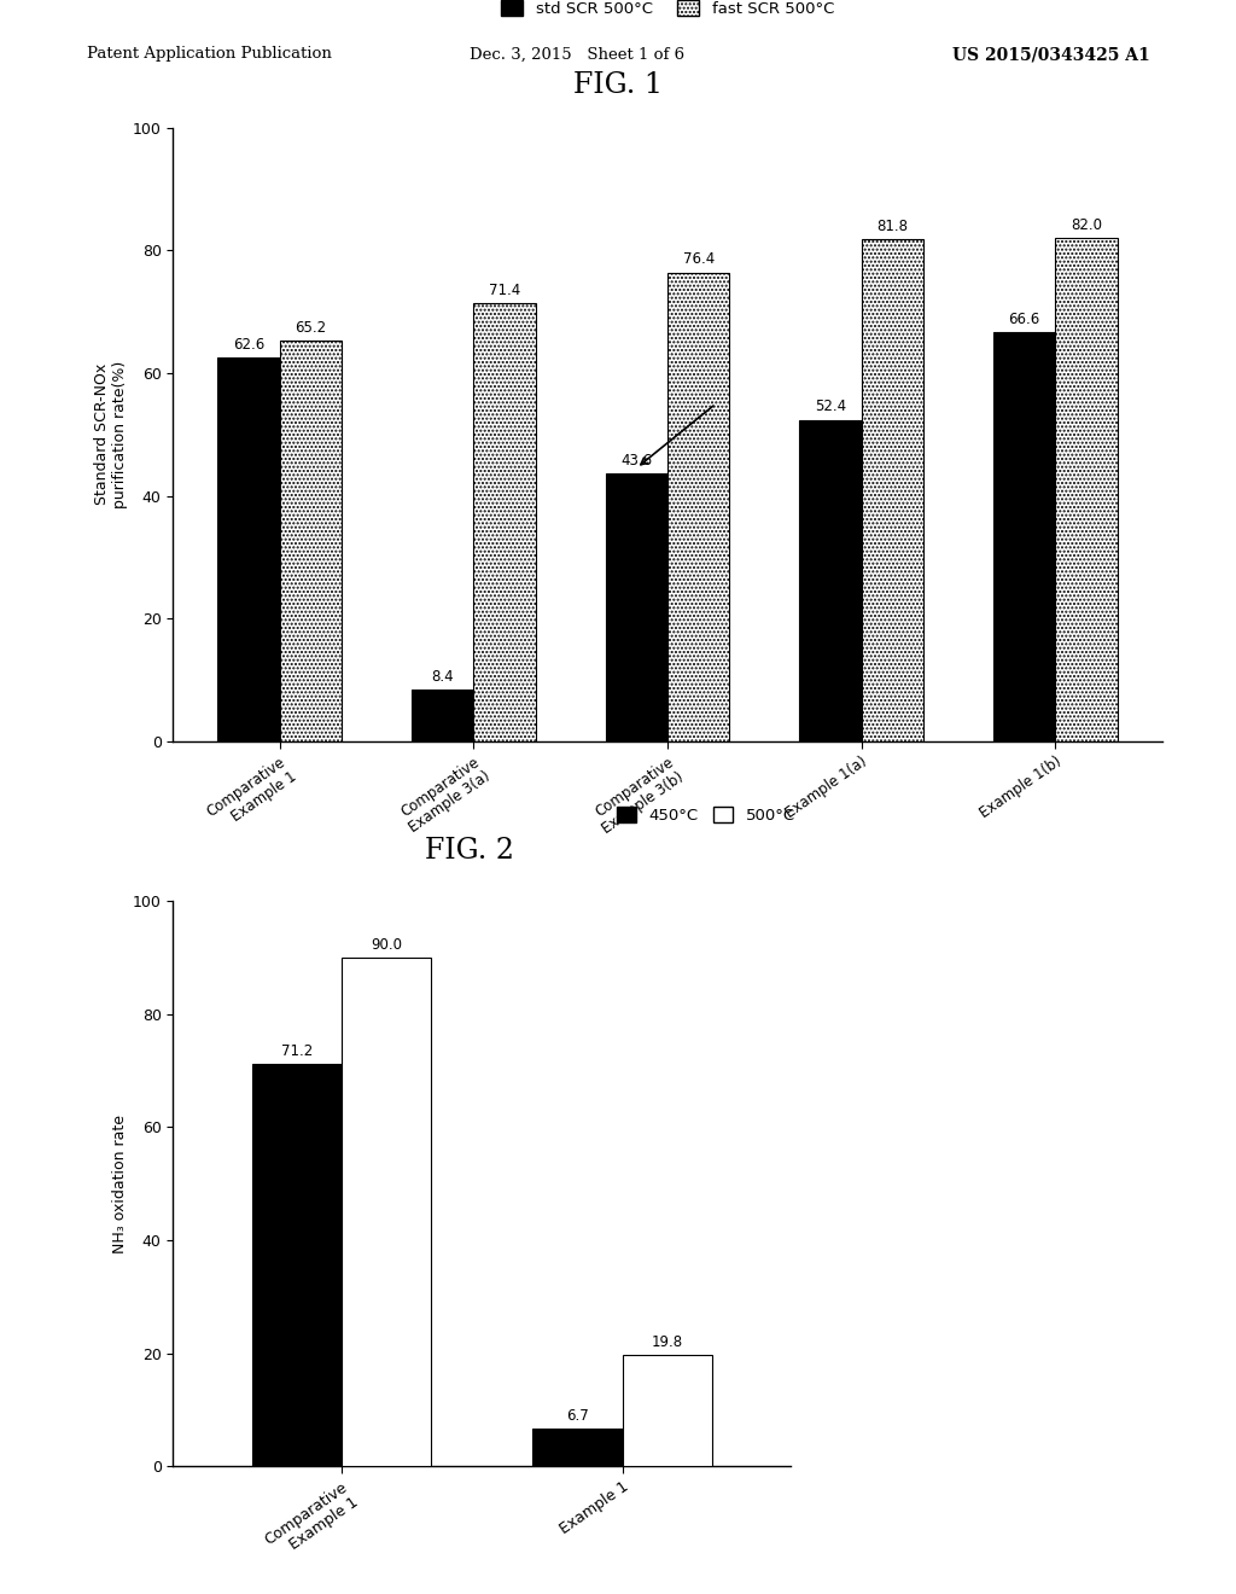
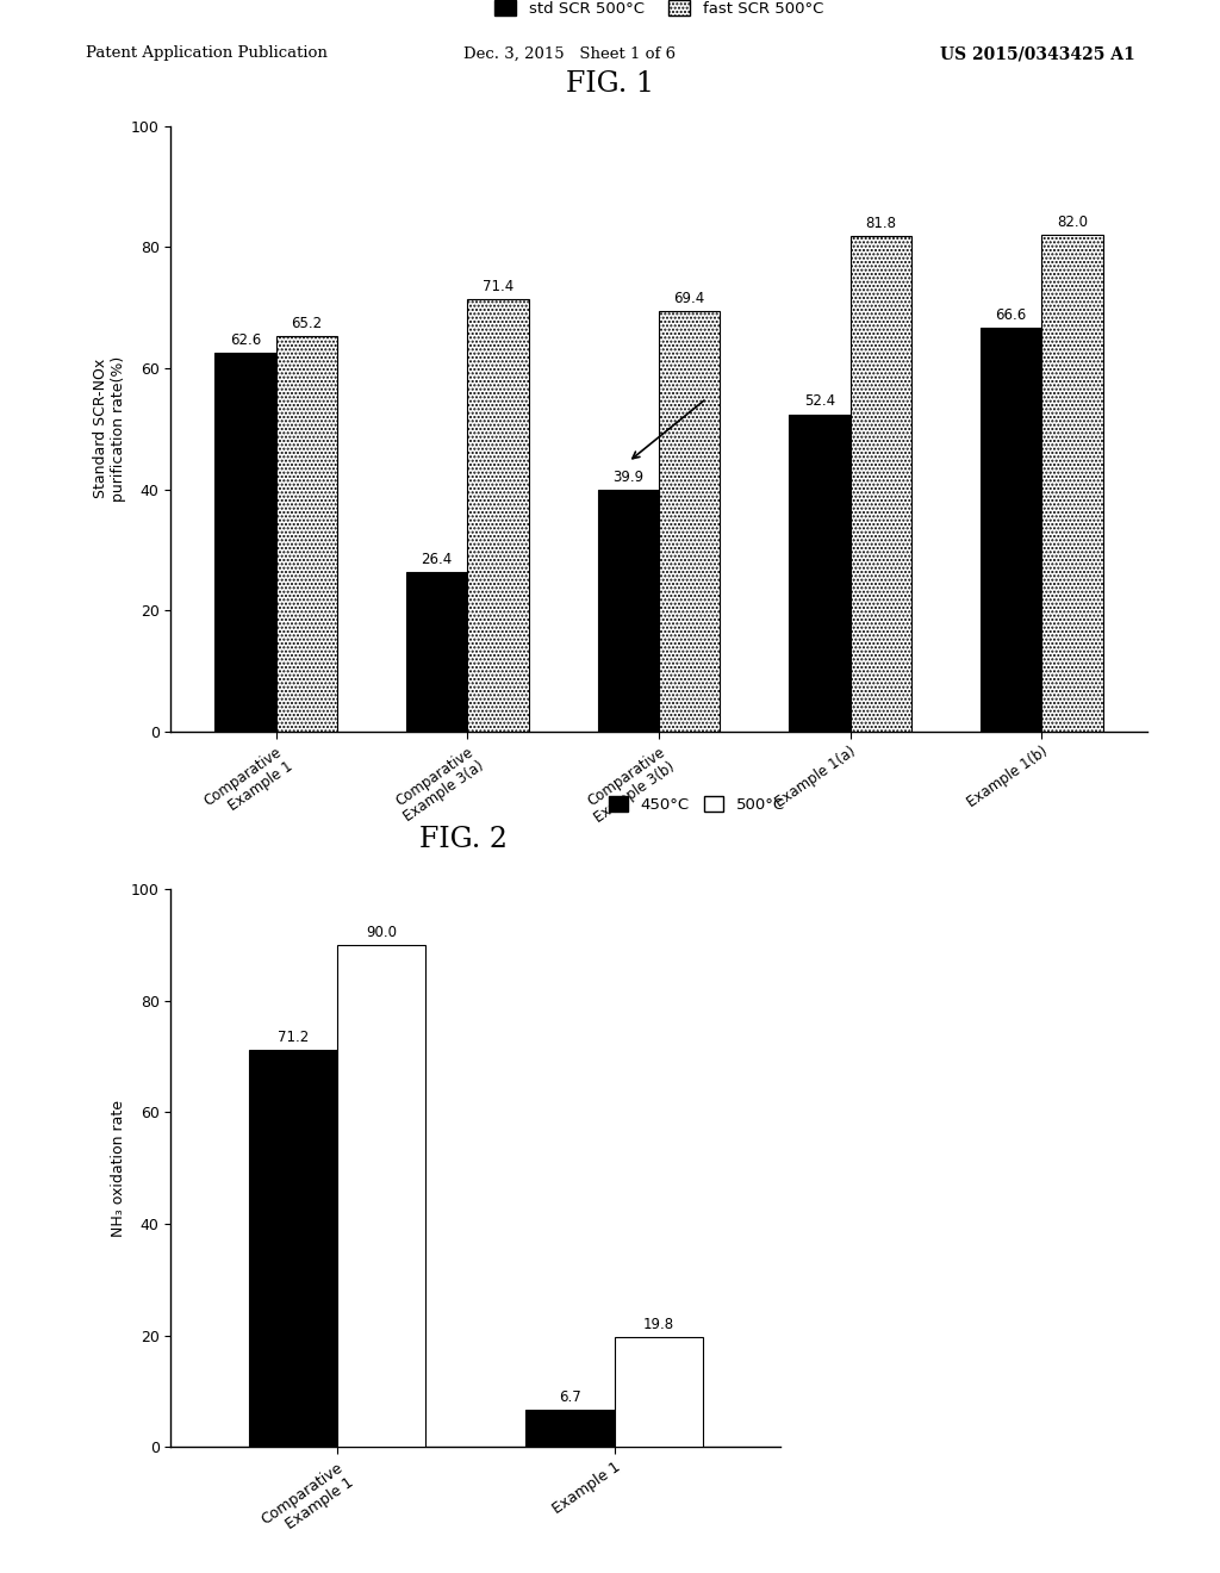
std SCR 500°C/Comparative Example 3(a): 8.4 -> 26.4
std SCR 500°C/Comparative Example 3(b): 43.6 -> 39.9
fast SCR 500°C/Comparative Example 3(b): 76.4 -> 69.4
